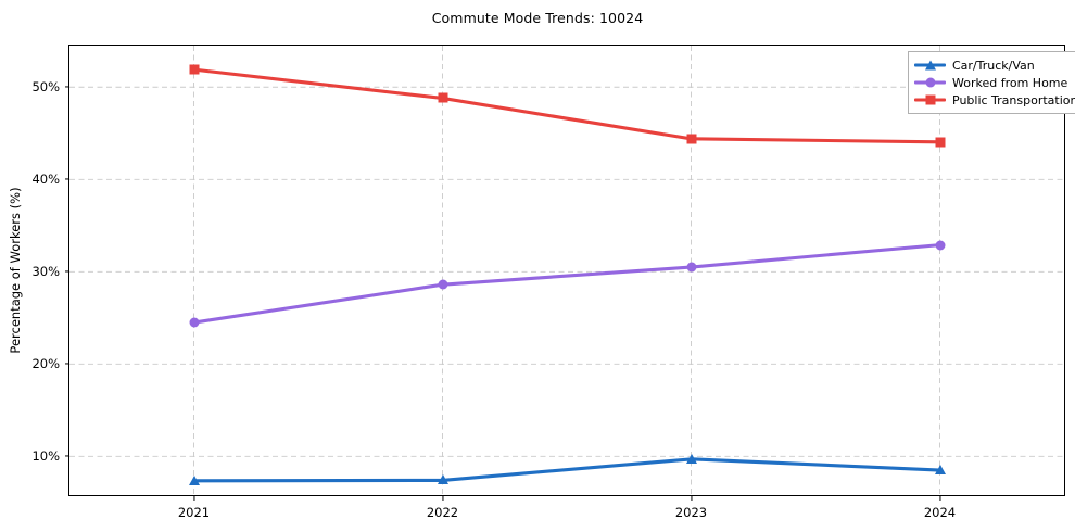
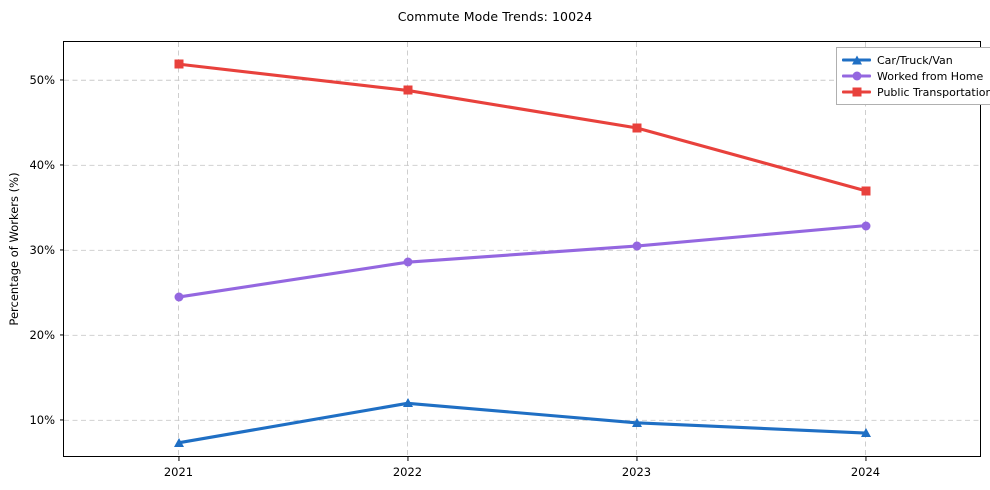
Car/Truck/Van/2022: 7% -> 12%
Public Transportation/2024: 44% -> 37%
